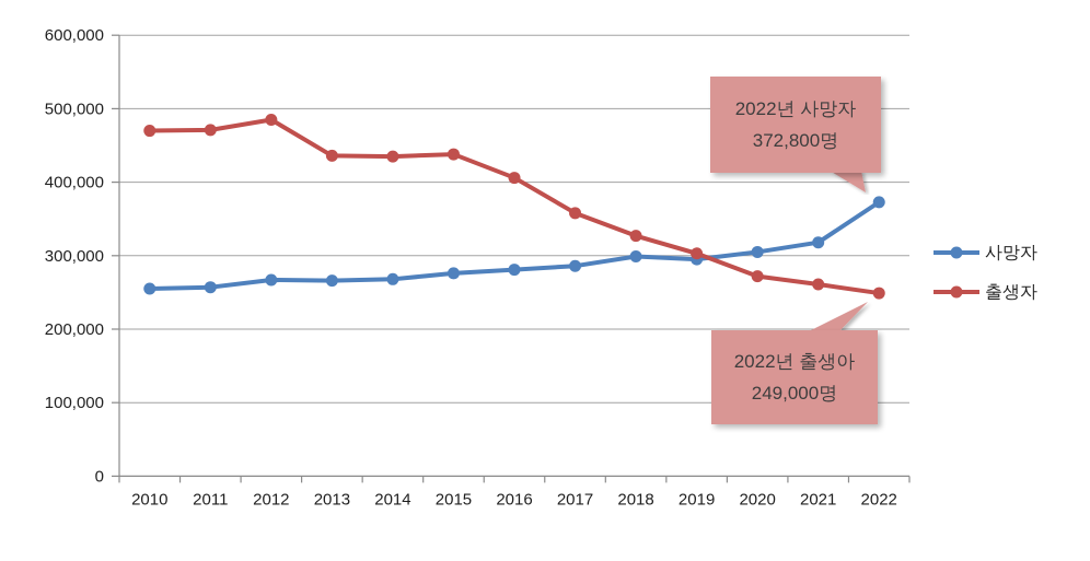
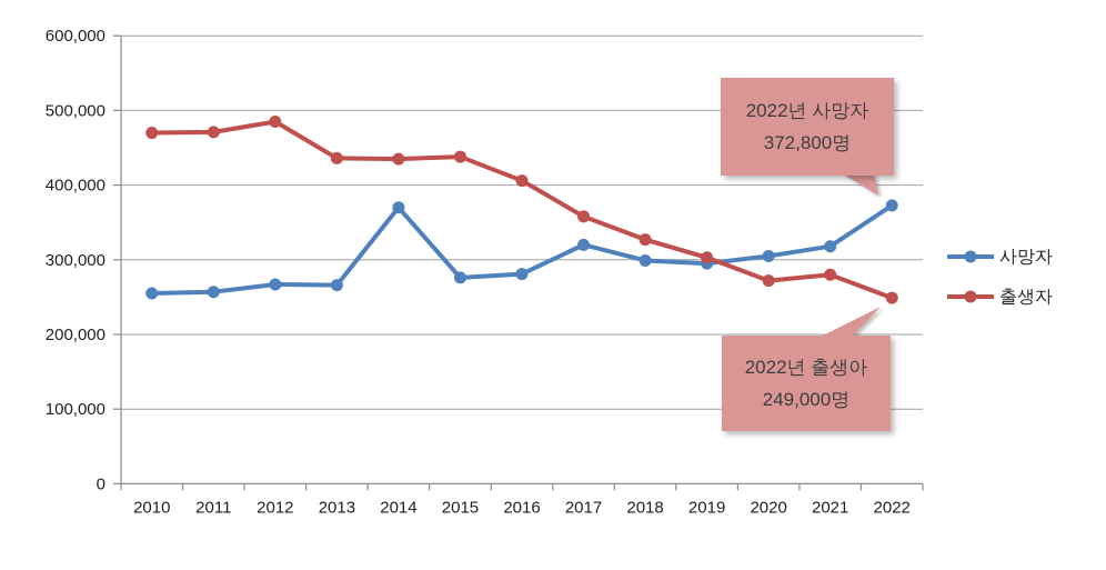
사망자/2014: 270000 -> 370000
사망자/2017: 290000 -> 320000
출생자/2021: 260000 -> 280000
